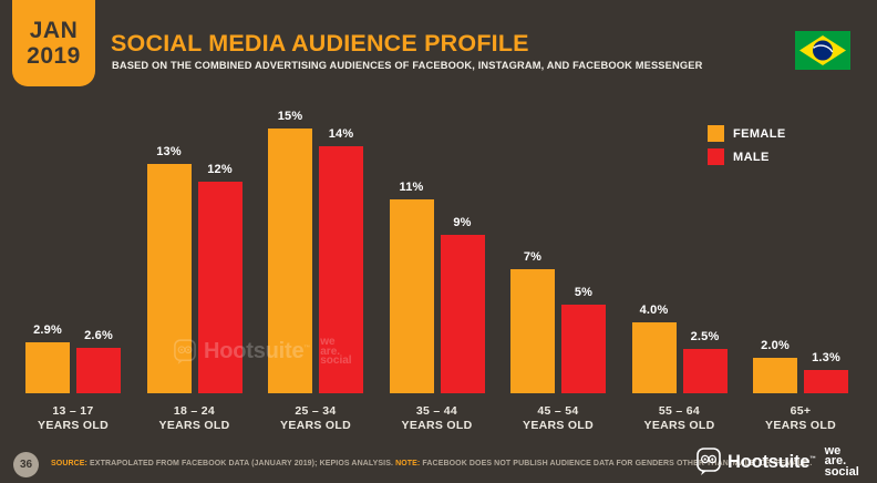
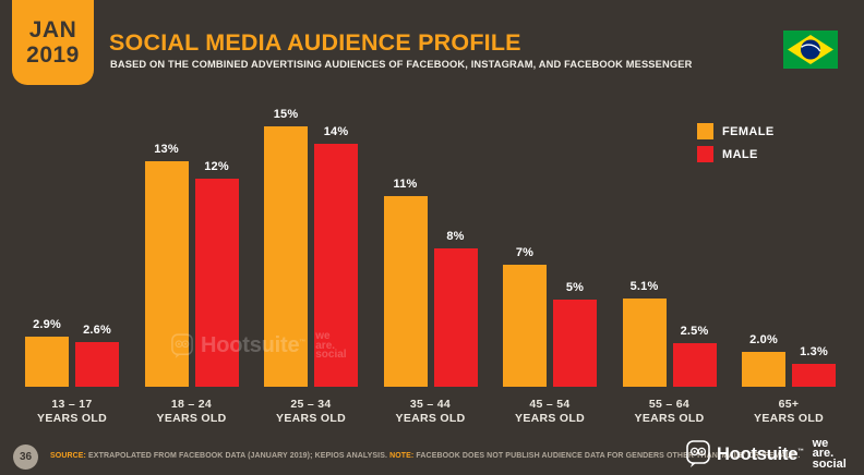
MALE/35 – 44: 9% -> 8%
FEMALE/55 – 64: 4.0% -> 5.1%
